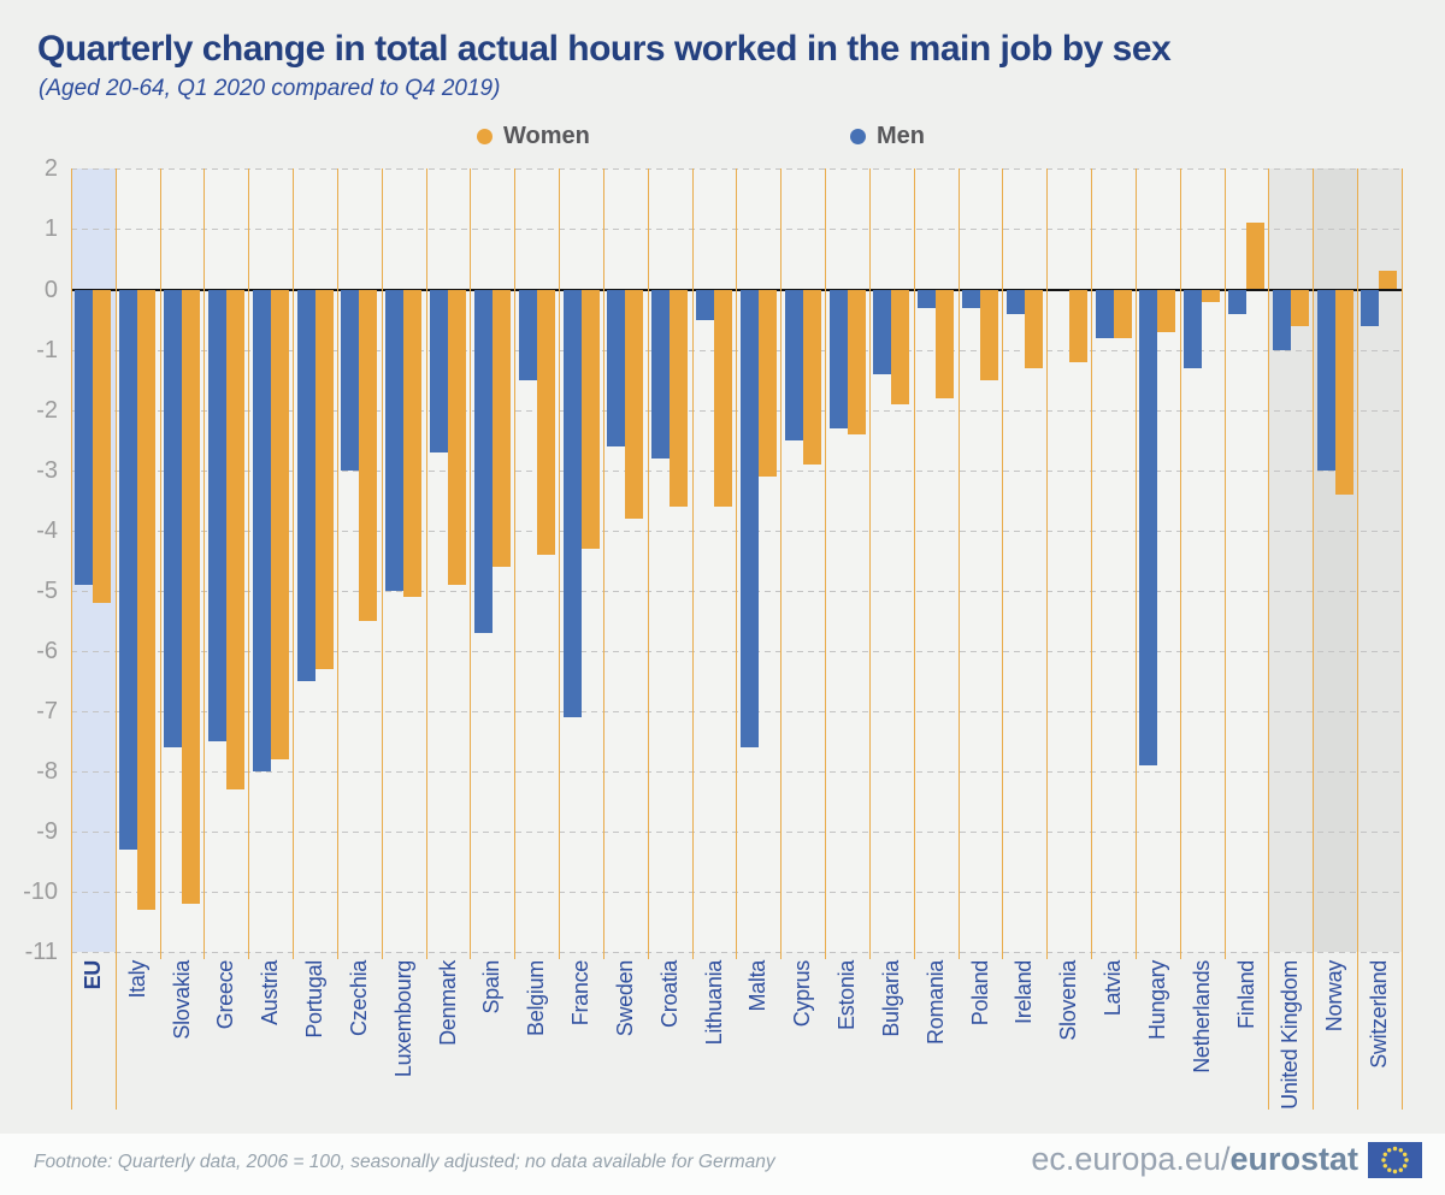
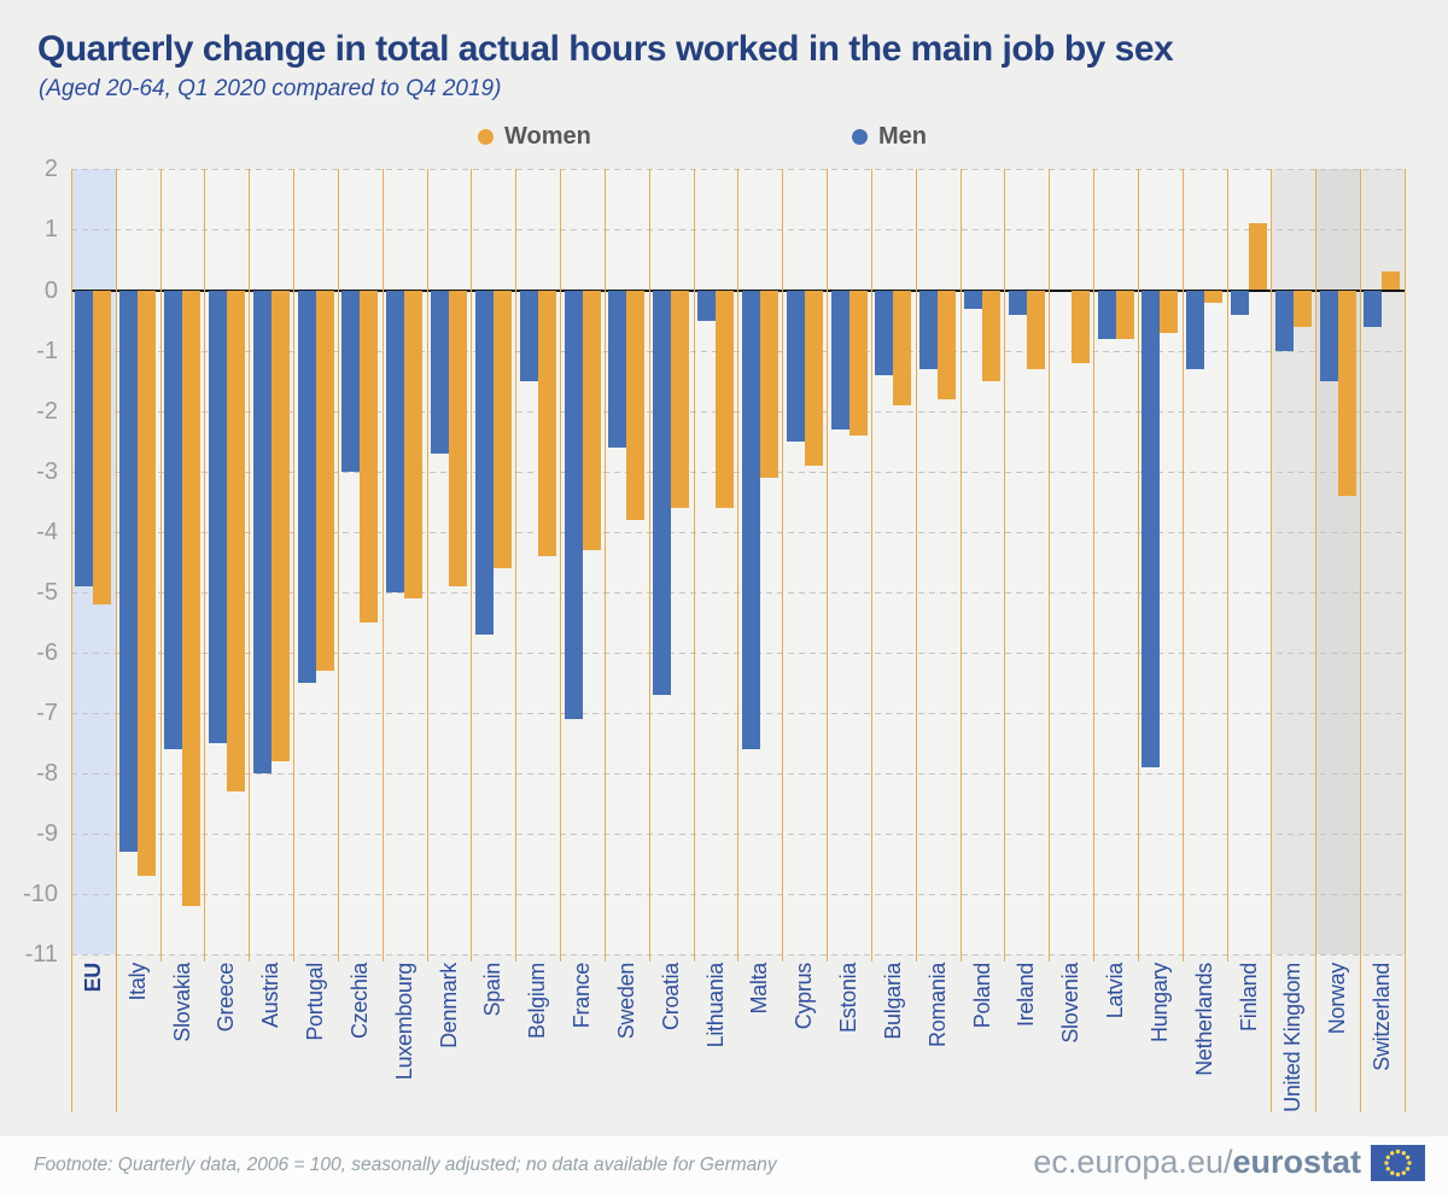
Women/Italy: -10.3 -> -9.7
Men/Croatia: -2.8 -> -6.7
Men/Romania: -0.3 -> -1.3
Men/Norway: -3.0 -> -1.5
